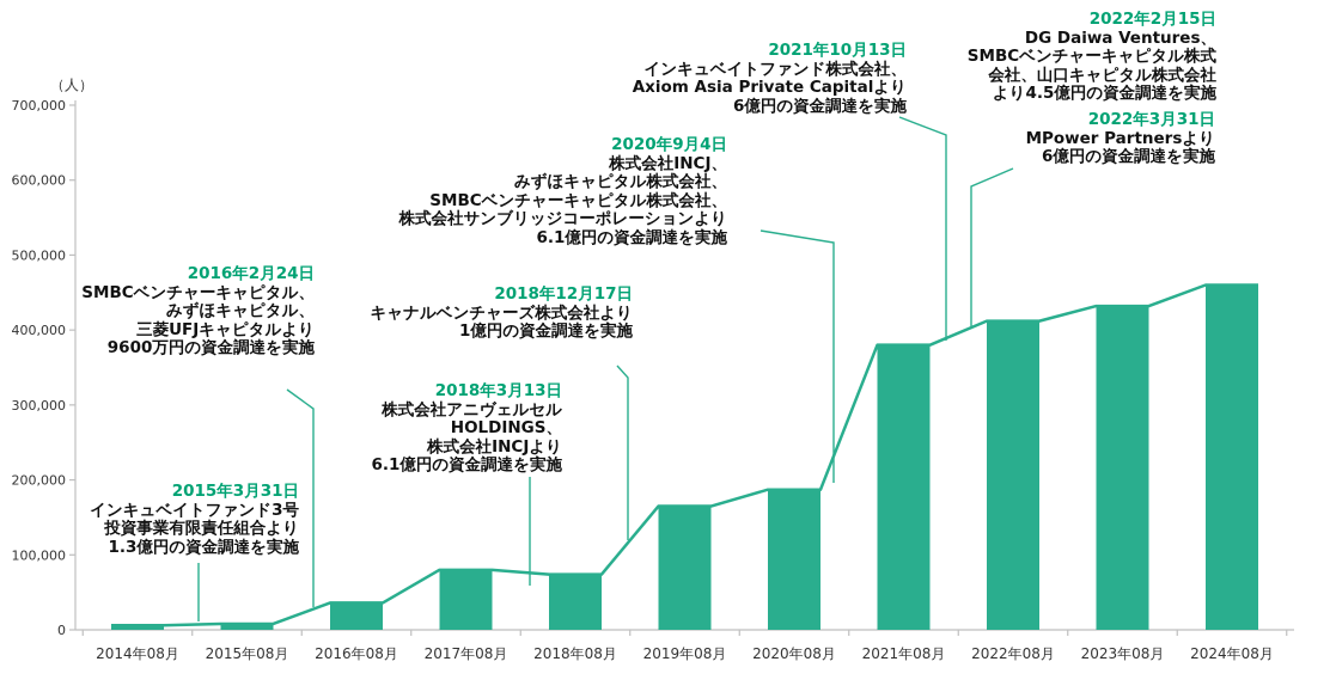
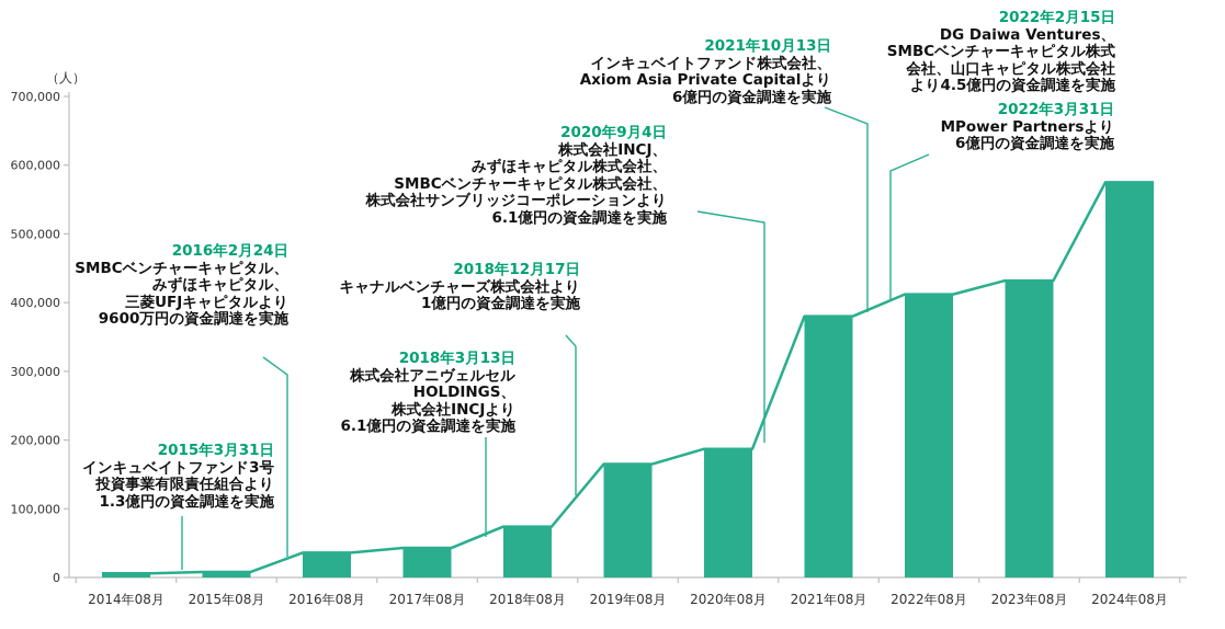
2017年08月: 80000 -> 40000
2024年08月: 460000 -> 580000
